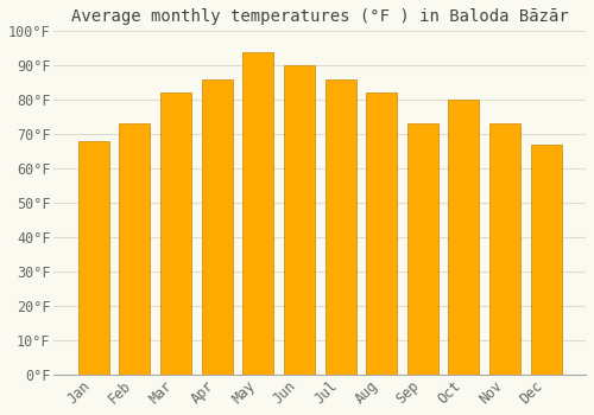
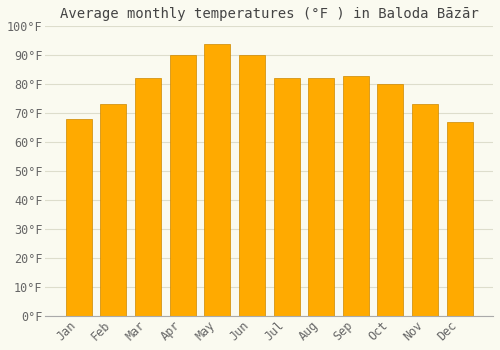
Apr: 86°F -> 90°F
Jul: 86°F -> 82°F
Sep: 73°F -> 83°F
